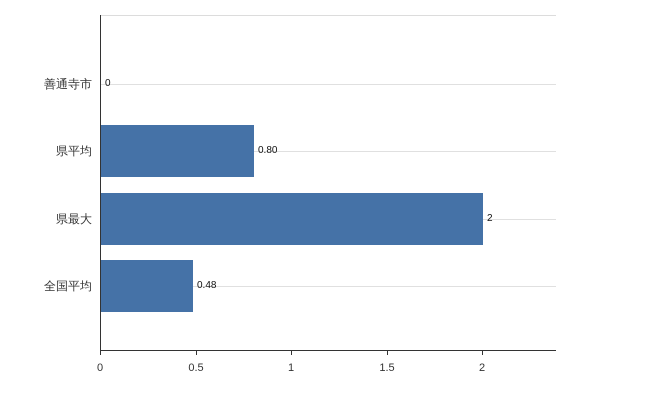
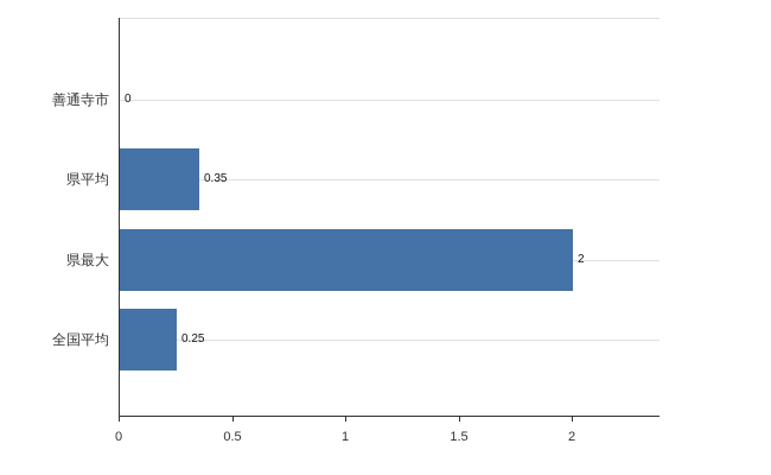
県平均: 0.80 -> 0.35
全国平均: 0.48 -> 0.25
